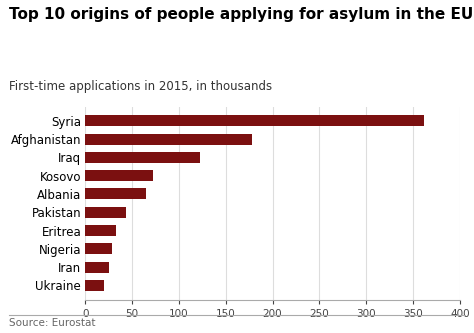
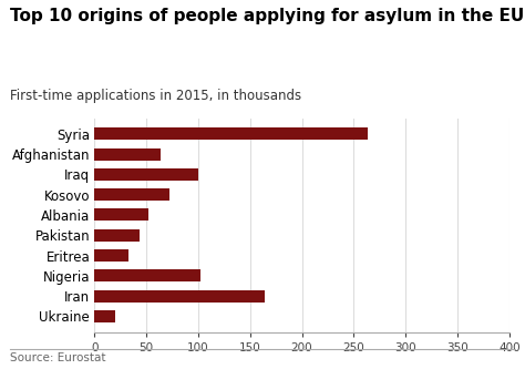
Syria: 362 -> 264
Afghanistan: 178 -> 64
Iraq: 122 -> 100
Albania: 65 -> 52
Nigeria: 29 -> 102
Iran: 25 -> 164
